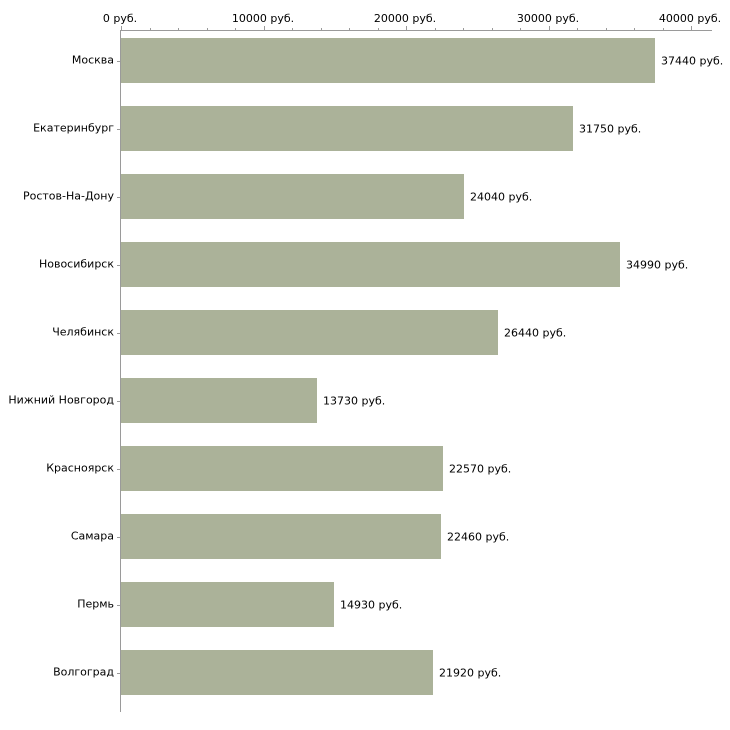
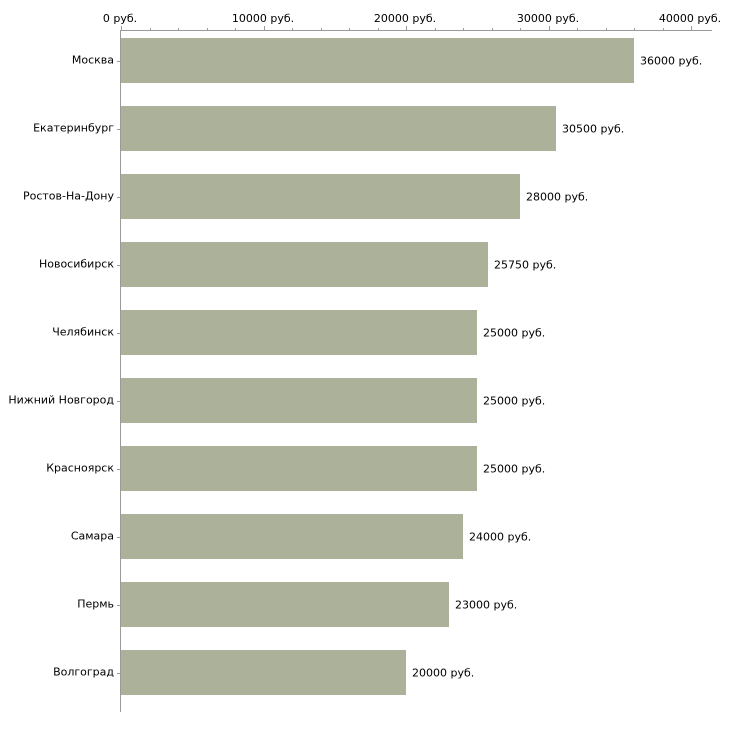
Москва: 37440 -> 36000
Екатеринбург: 31750 -> 30500
Ростов-На-Дону: 24040 -> 28000
Новосибирск: 34990 -> 25750
Челябинск: 26440 -> 25000
Нижний Новгород: 13730 -> 25000
Красноярск: 22570 -> 25000
Самара: 22460 -> 24000
Пермь: 14930 -> 23000
Волгоград: 21920 -> 20000
